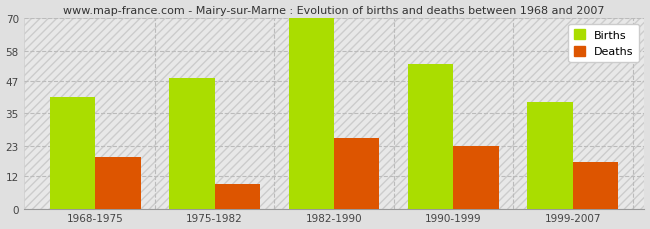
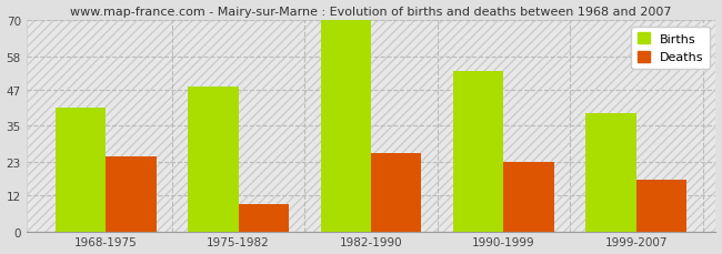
Deaths/1968-1975: 19 -> 25
